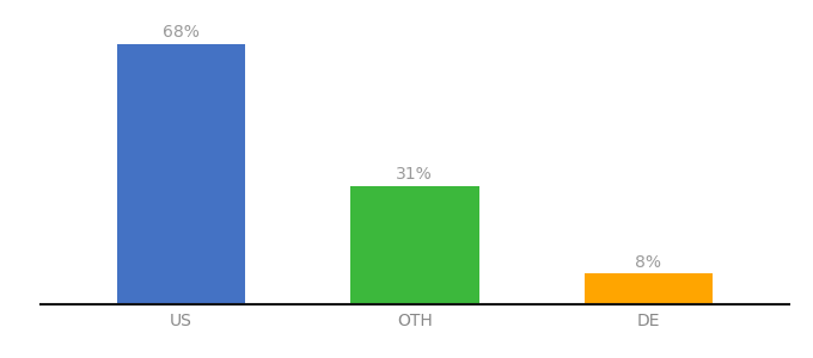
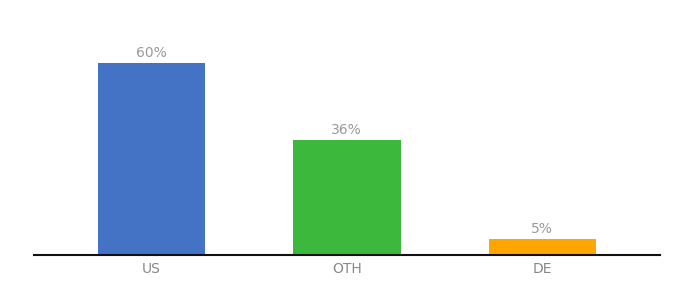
US: 68% -> 60%
OTH: 31% -> 36%
DE: 8% -> 5%
